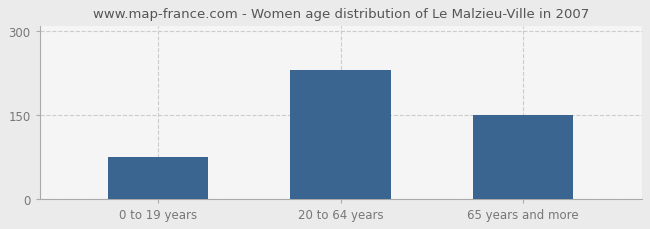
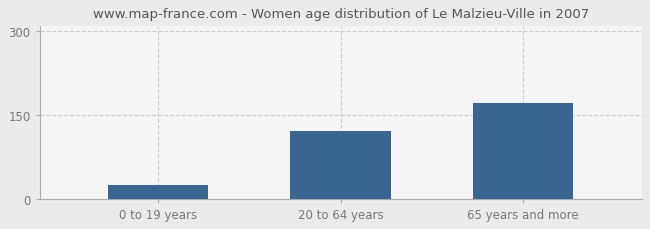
0 to 19 years: 75 -> 24
20 to 64 years: 230 -> 122
65 years and more: 150 -> 172
